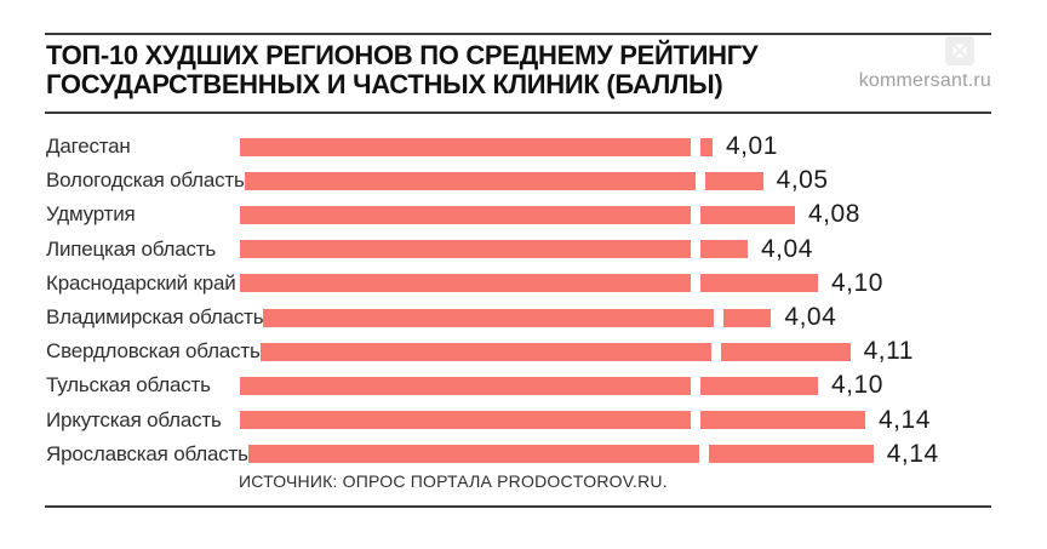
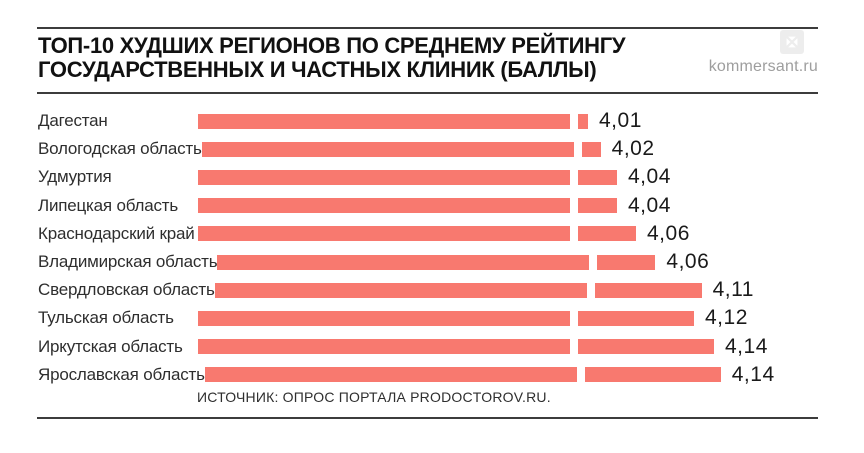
Вологодская область: 4,05 -> 4,02
Удмуртия: 4,08 -> 4,04
Краснодарский край: 4,10 -> 4,06
Владимирская область: 4,04 -> 4,06
Тульская область: 4,10 -> 4,12
